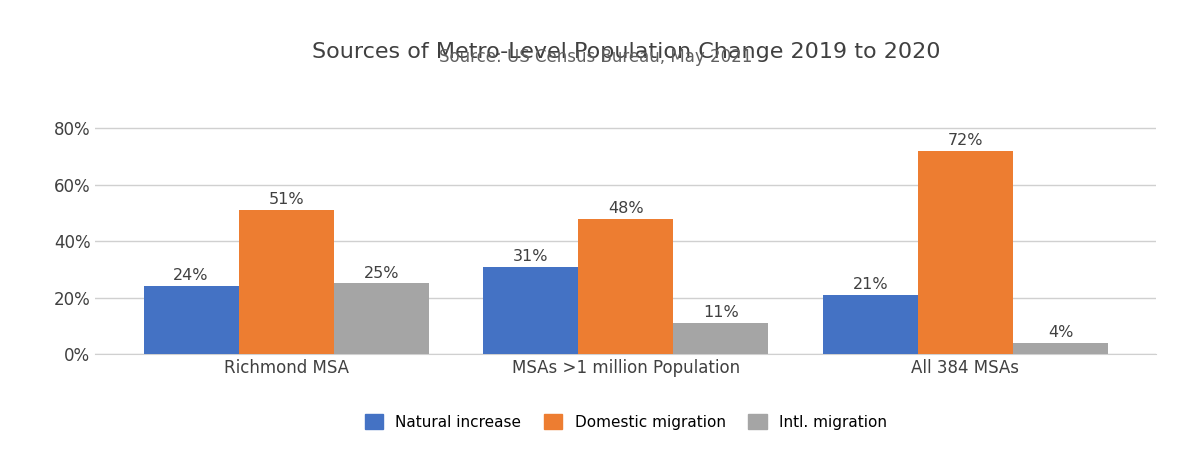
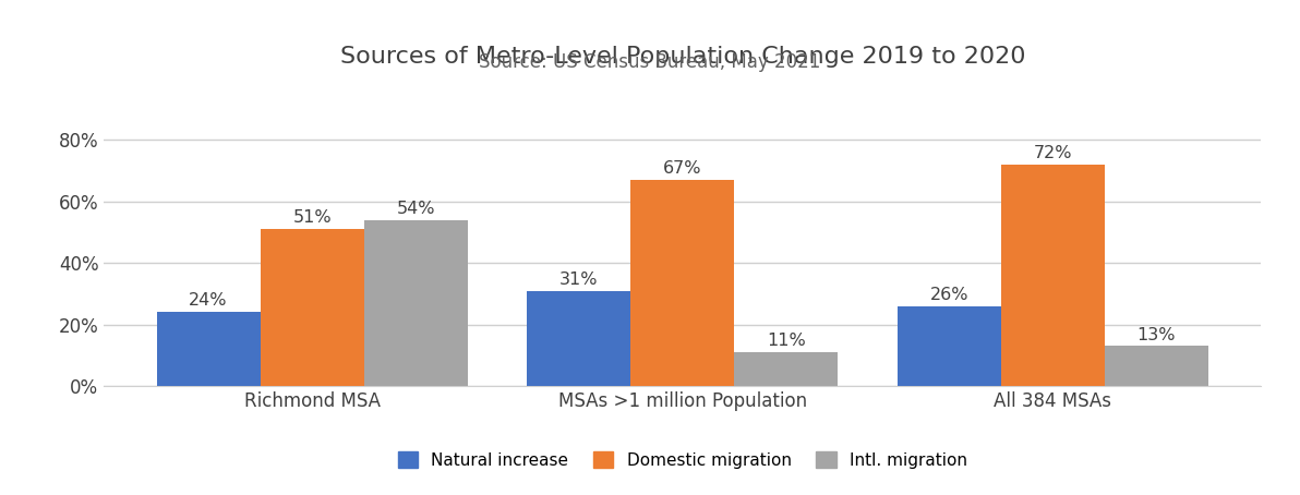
Intl. migration/Richmond MSA: 25% -> 54%
Domestic migration/MSAs >1 million Population: 48% -> 67%
Natural increase/All 384 MSAs: 21% -> 26%
Intl. migration/All 384 MSAs: 4% -> 13%
